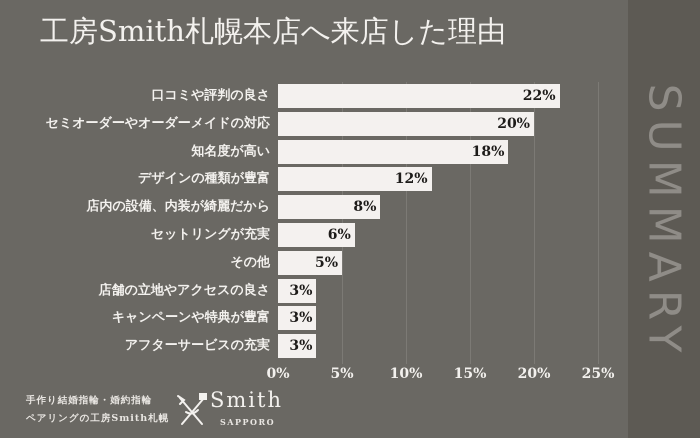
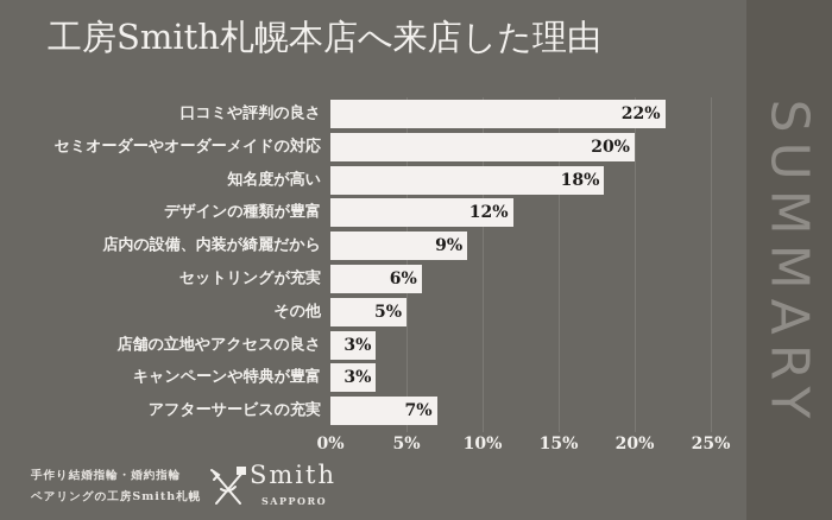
店内の設備、内装が綺麗だから: 8% -> 9%
アフターサービスの充実: 3% -> 7%
